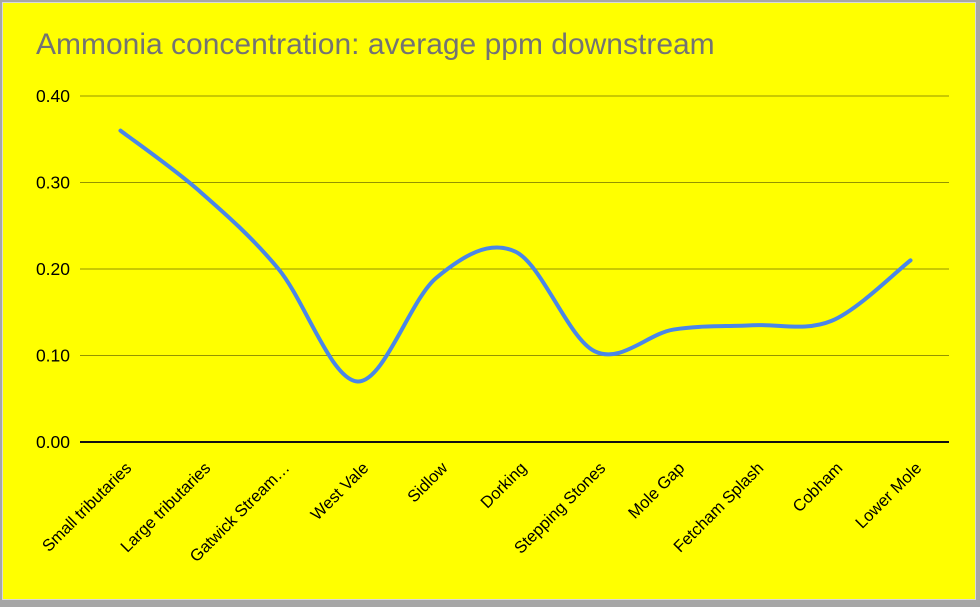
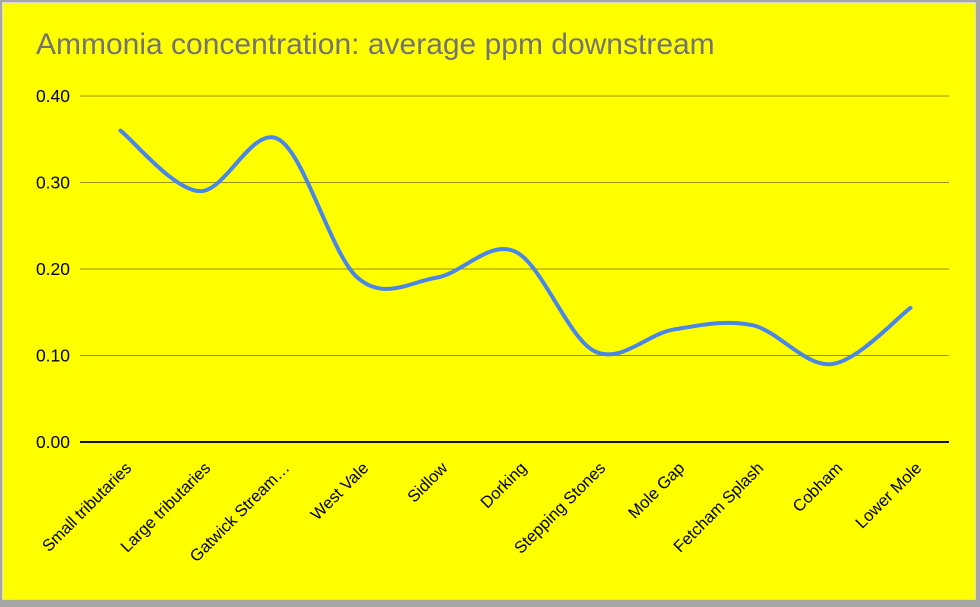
Gatwick Stream…: 0.20 -> 0.35
West Vale: 0.07 -> 0.19
Cobham: 0.14 -> 0.09
Lower Mole: 0.21 -> 0.15
